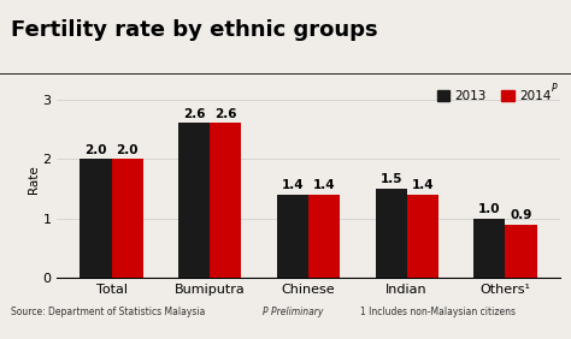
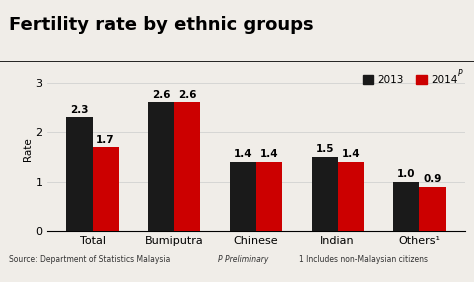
2013/Total: 2.0 -> 2.3
2014/Total: 2.0 -> 1.7
